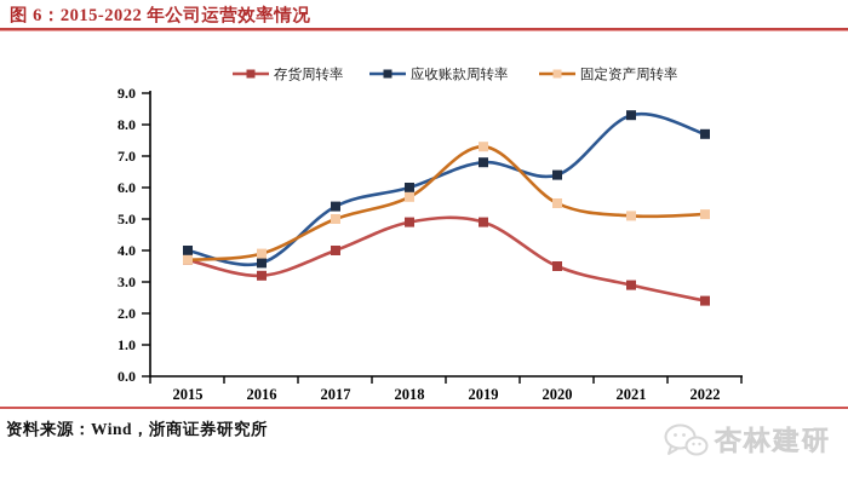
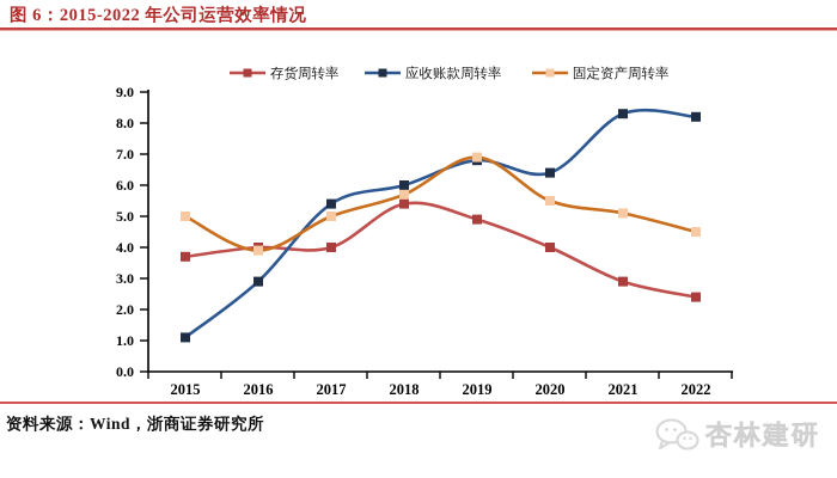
应收账款周转率/2015: 4.0 -> 1.1
固定资产周转率/2015: 3.7 -> 5.0
存货周转率/2016: 3.2 -> 4.0
应收账款周转率/2016: 3.6 -> 2.9
存货周转率/2018: 4.9 -> 5.4
固定资产周转率/2019: 7.3 -> 6.9
存货周转率/2020: 3.5 -> 4.0
应收账款周转率/2022: 7.7 -> 8.2
固定资产周转率/2022: 5.2 -> 4.5
